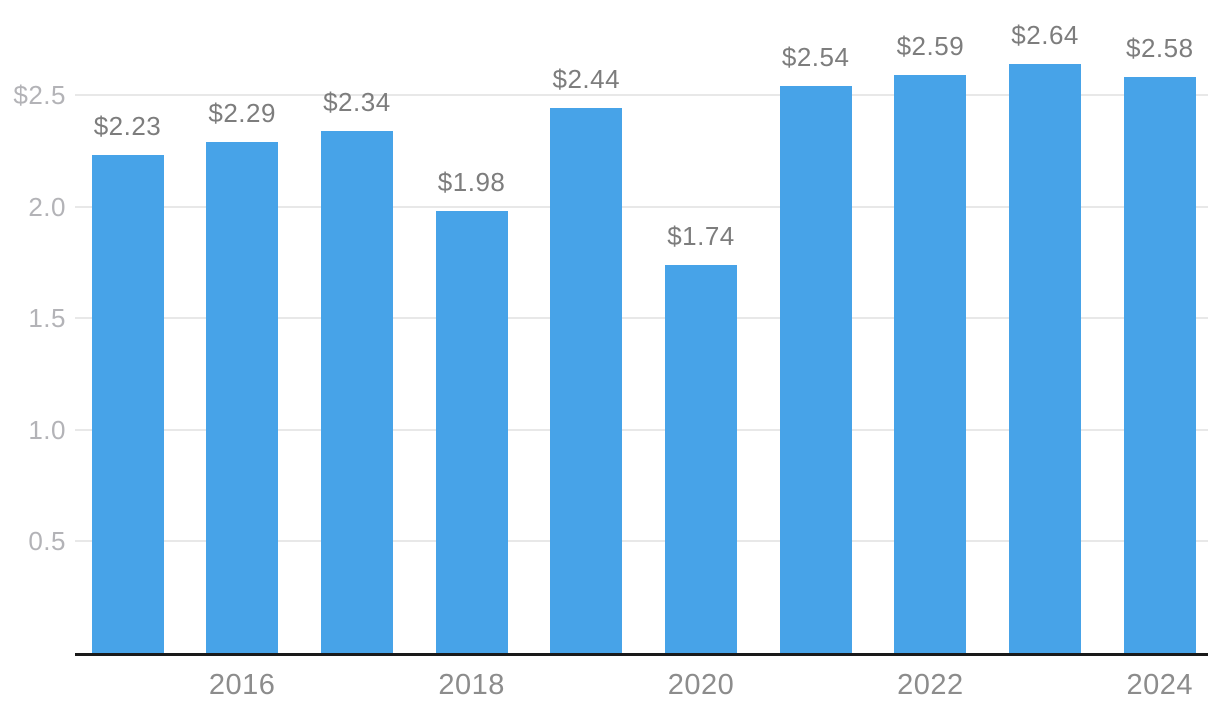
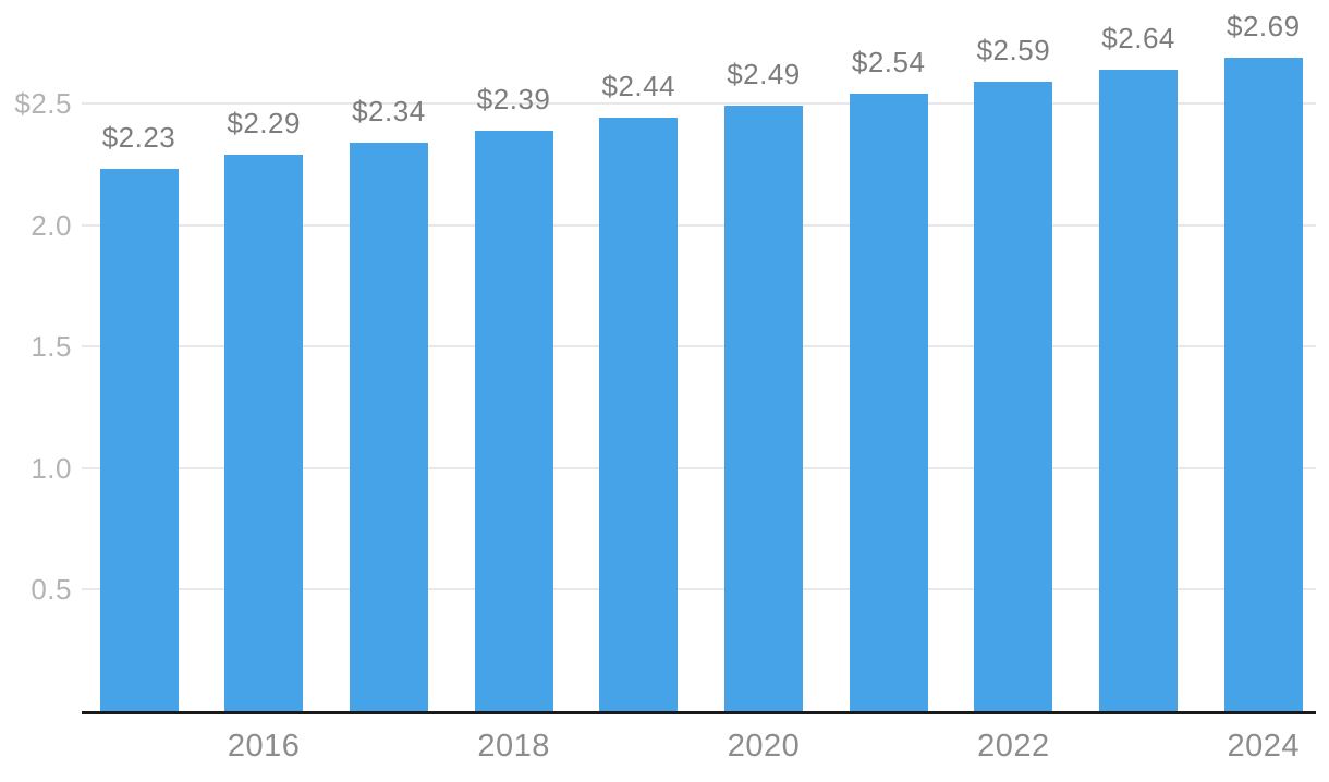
2018: $1.98 -> $2.39
2020: $1.74 -> $2.49
2024: $2.58 -> $2.69
